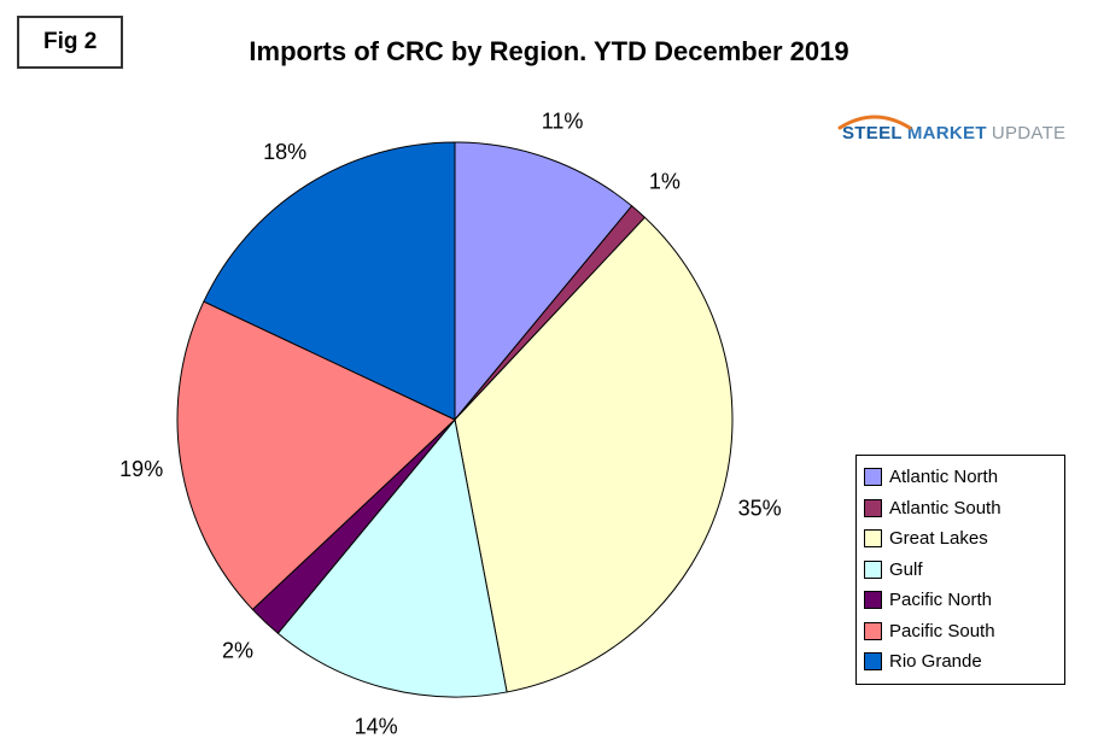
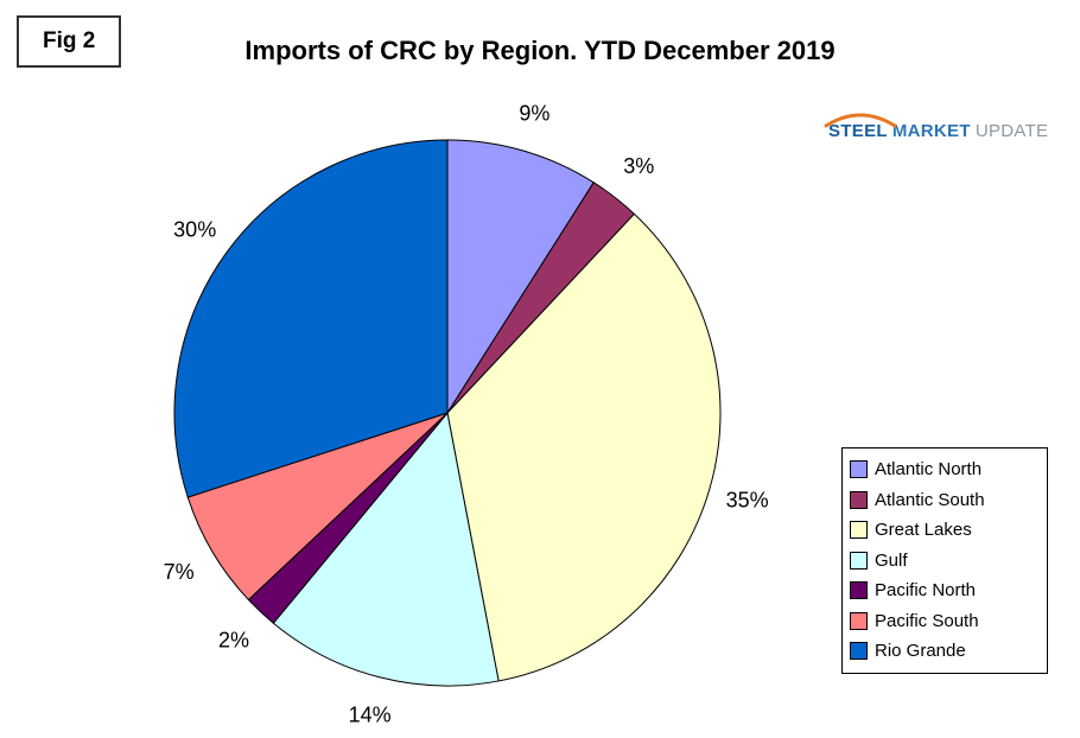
Atlantic North: 11% -> 9%
Atlantic South: 1% -> 3%
Pacific South: 19% -> 7%
Rio Grande: 18% -> 30%
